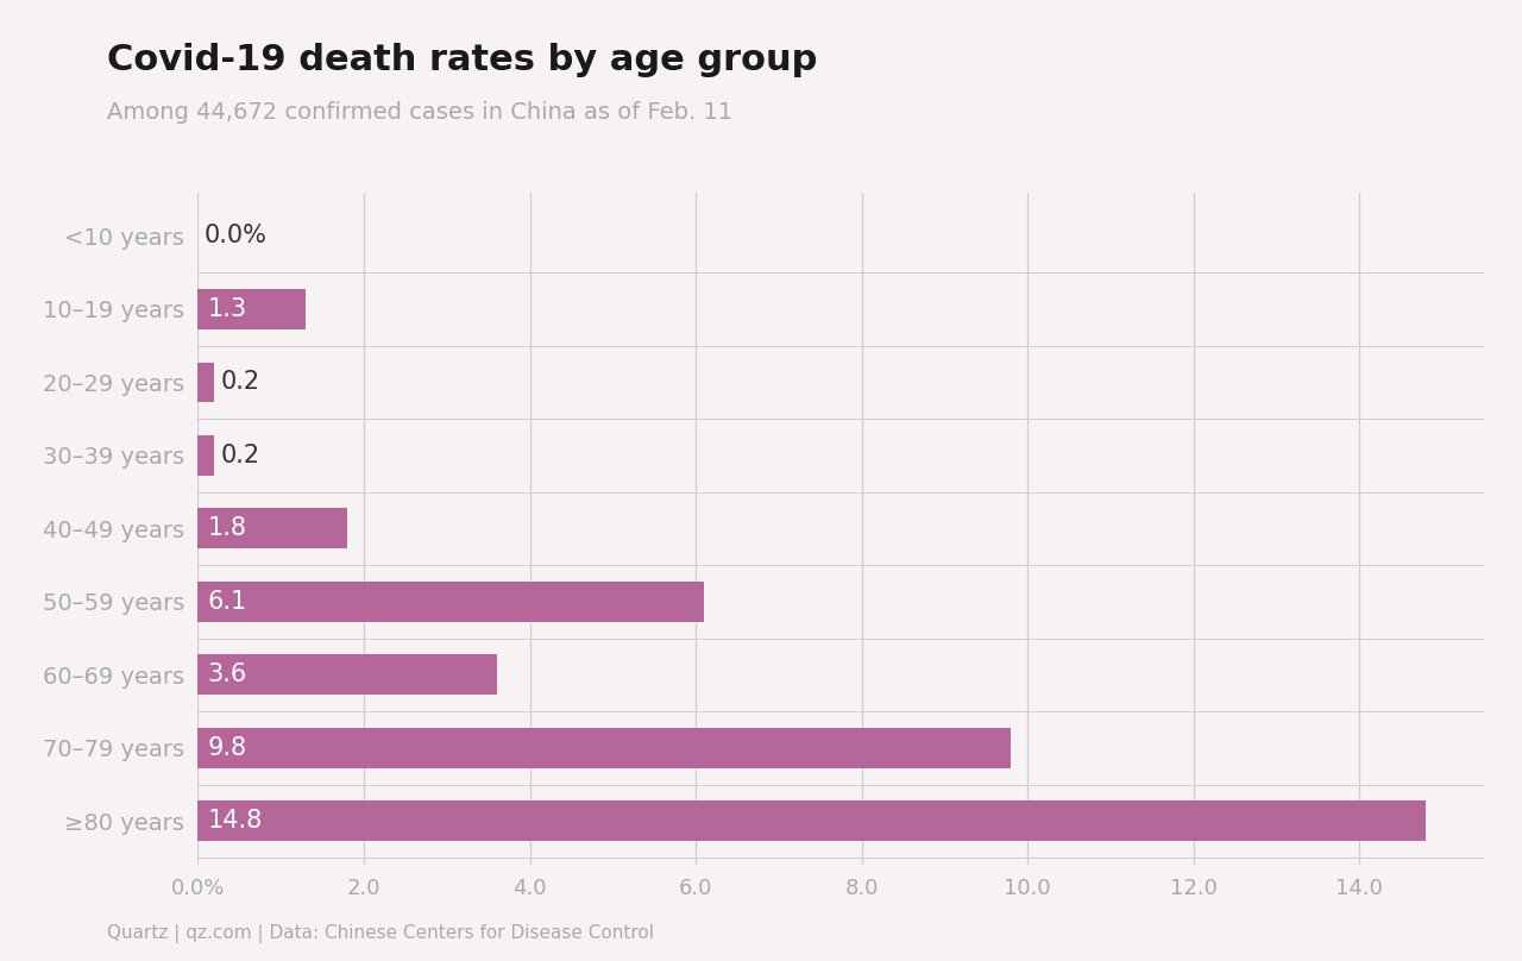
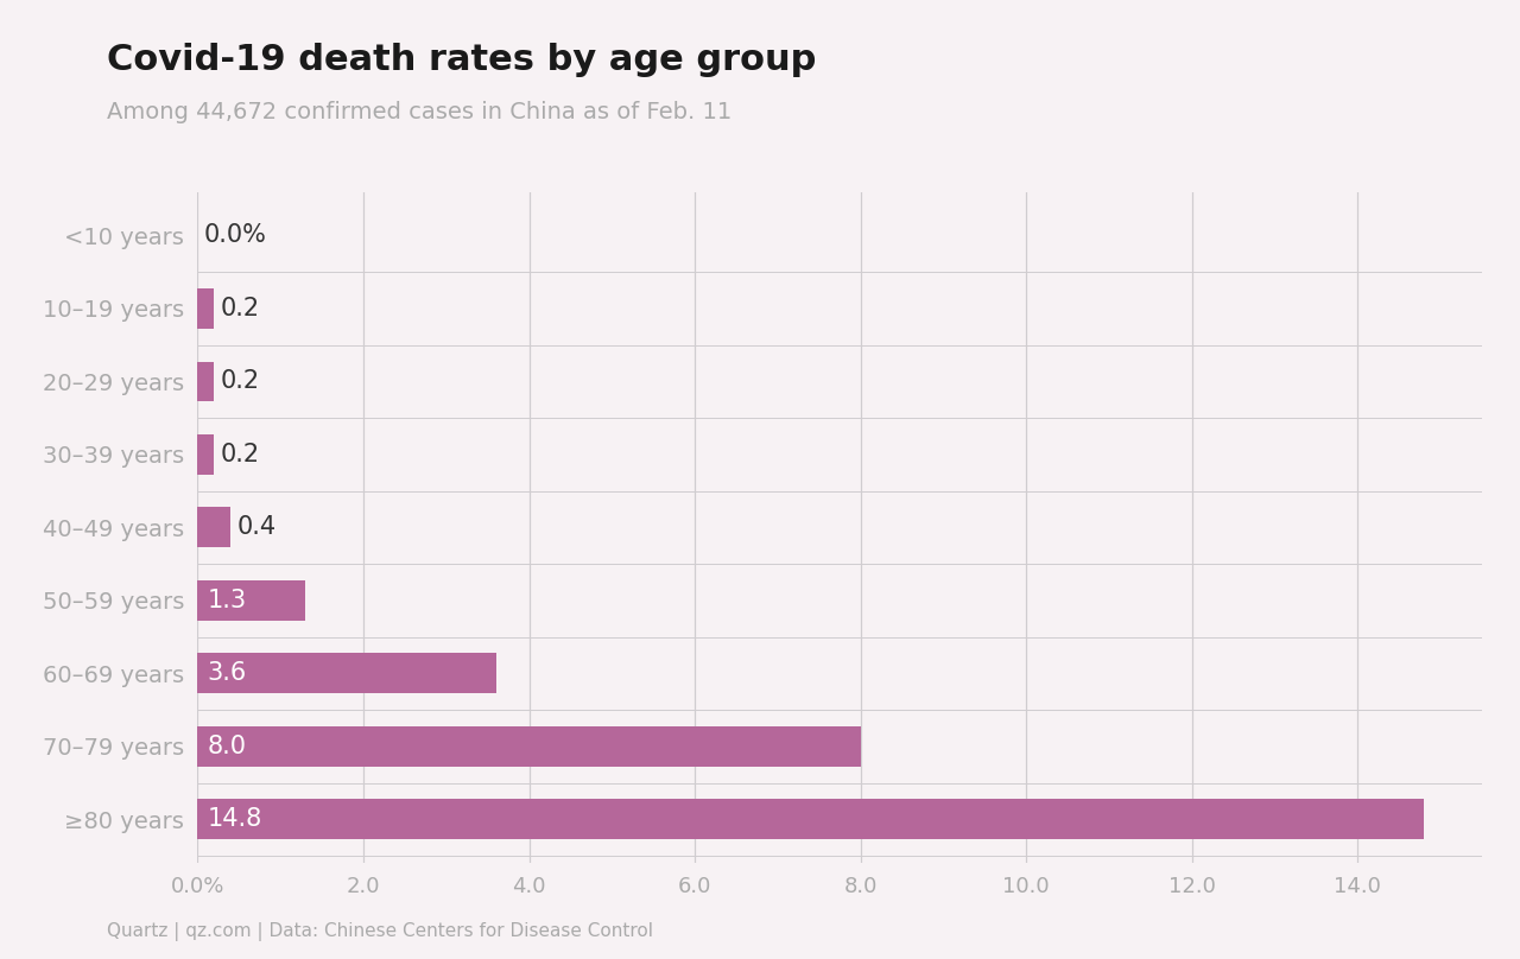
10–19 years: 1.3 -> 0.2
40–49 years: 1.8 -> 0.4
50–59 years: 6.1 -> 1.3
70–79 years: 9.8 -> 8.0
